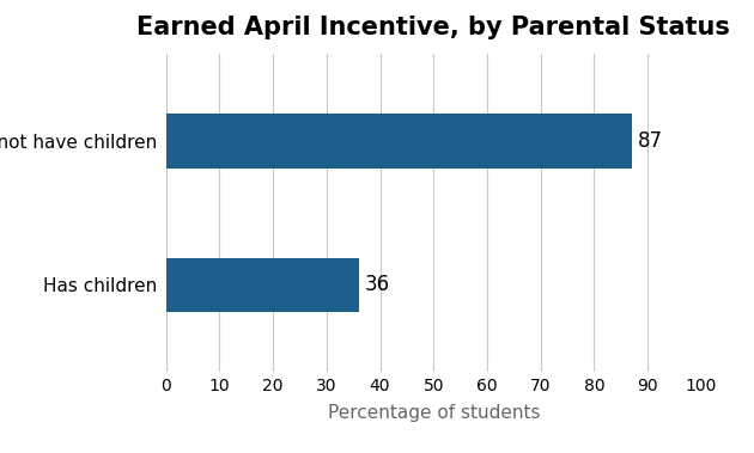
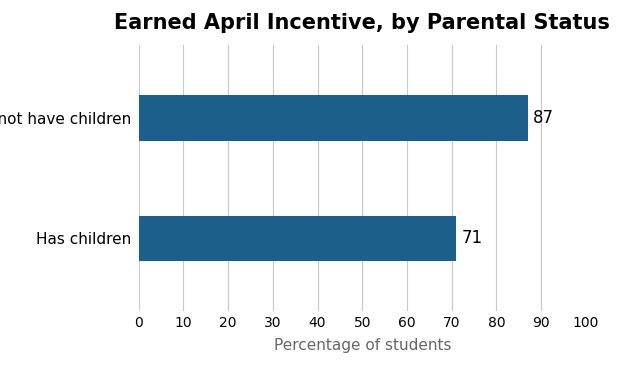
Has children: 36 -> 71
